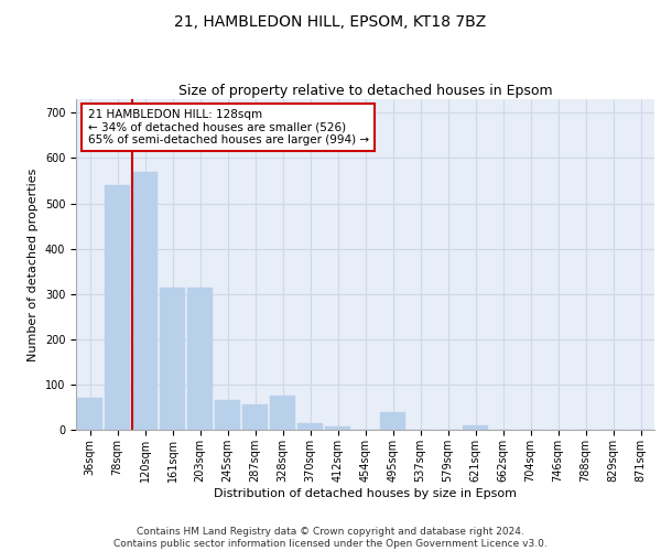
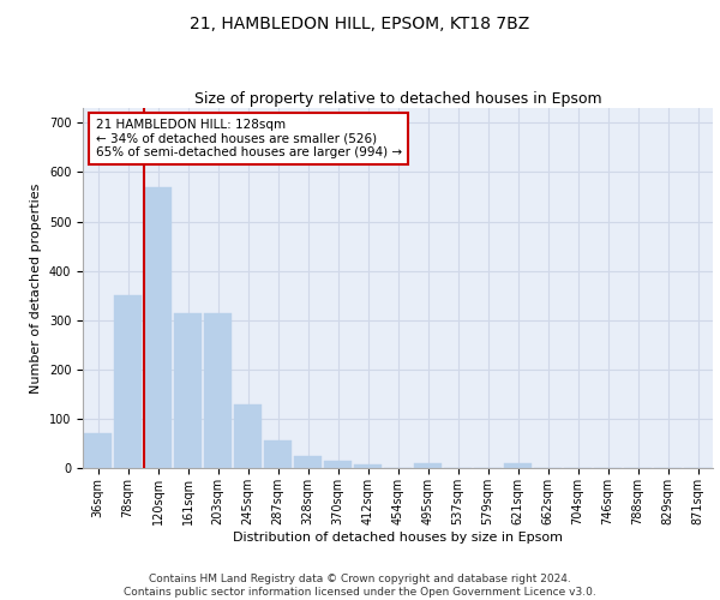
78sqm: 540 -> 350
245sqm: 65 -> 130
328sqm: 75 -> 25
495sqm: 40 -> 10
